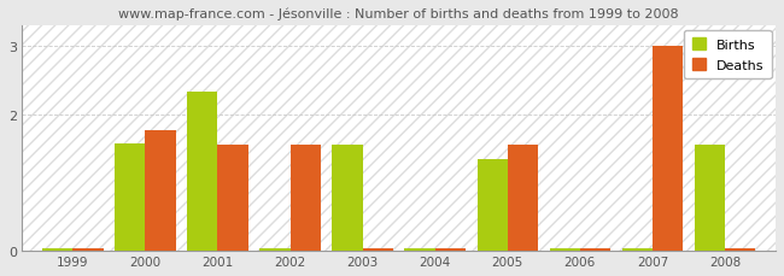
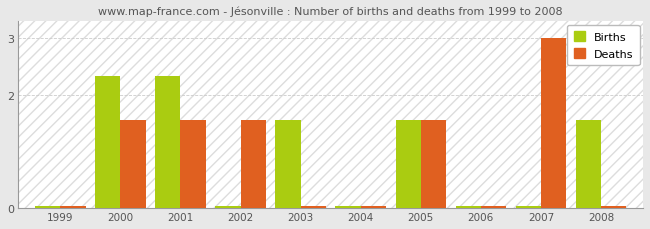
Births/2000: 1.58 -> 2.33
Deaths/2000: 1.76 -> 1.55
Births/2005: 1.34 -> 1.55
